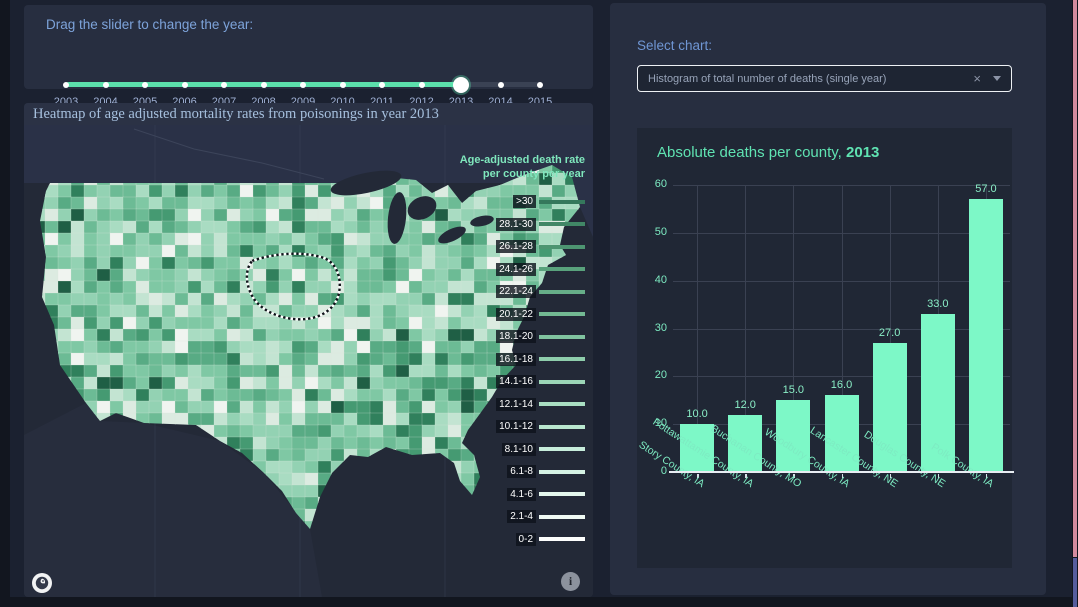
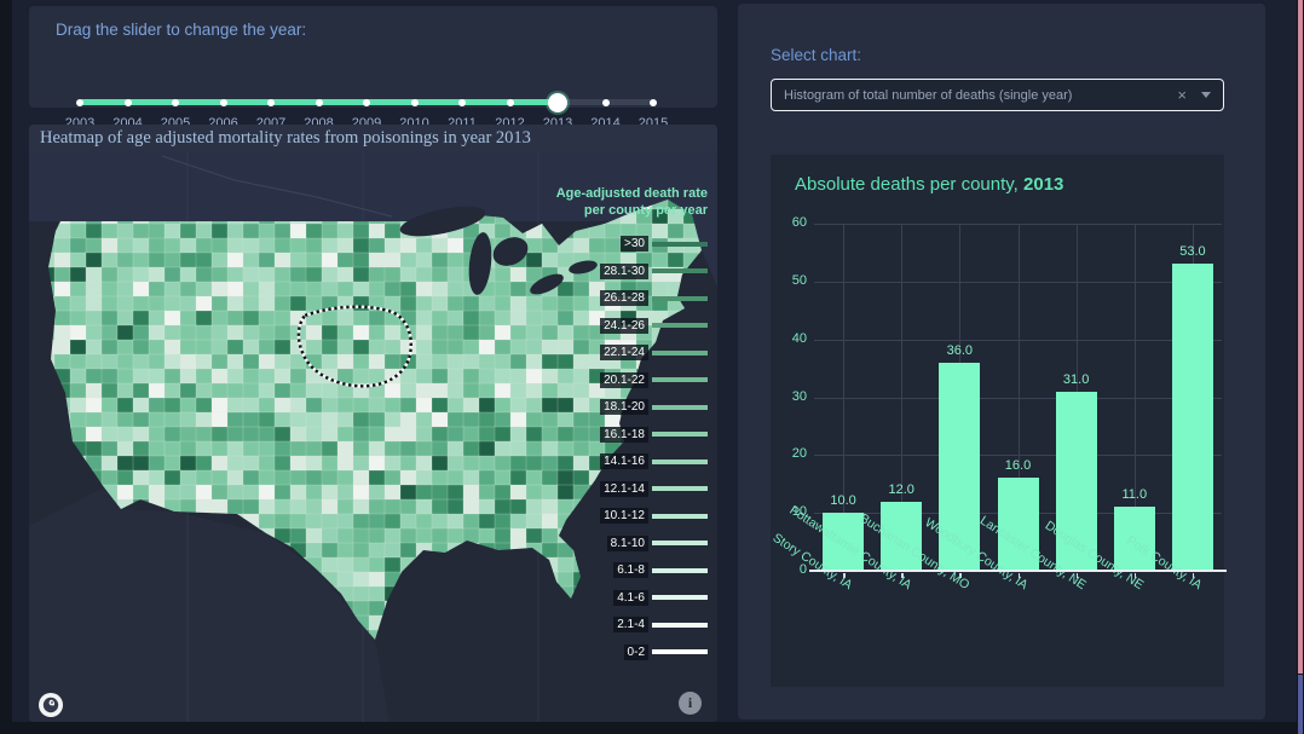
Buchanan County, MO: 15.0 -> 36.0
Lancaster County, NE: 27.0 -> 31.0
Douglas County, NE: 33.0 -> 11.0
Polk County, IA: 57.0 -> 53.0
